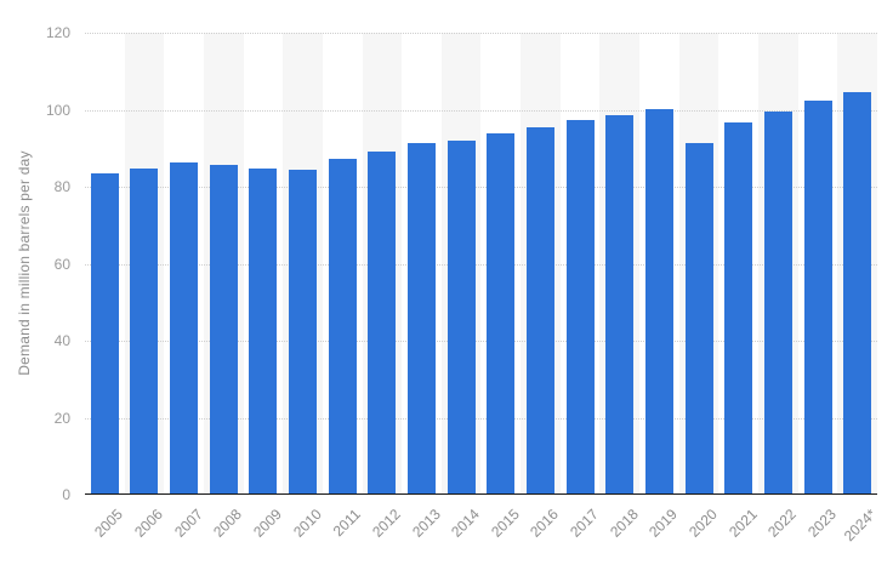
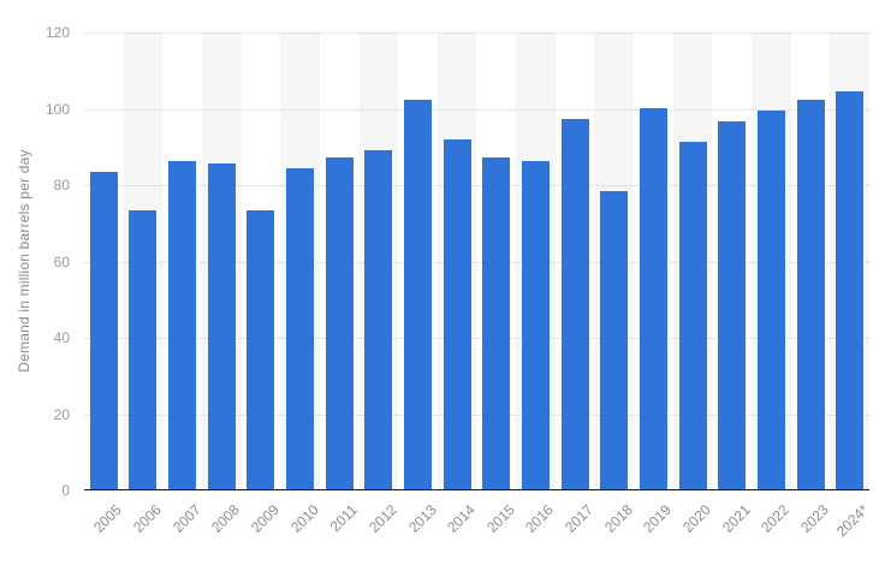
2006: 84 -> 73
2009: 84 -> 73
2013: 91 -> 102
2015: 94 -> 87
2016: 95 -> 86
2018: 98 -> 78
